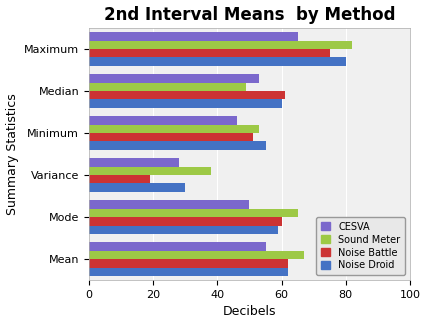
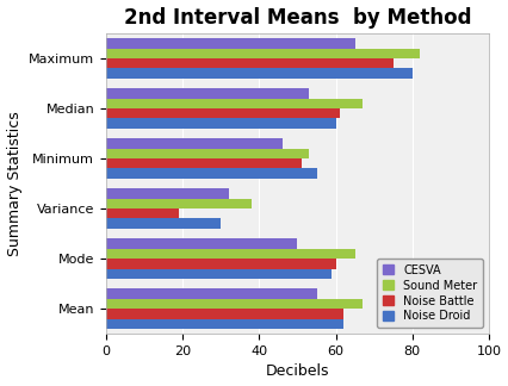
Sound Meter/Median: 49 -> 67
CESVA/Variance: 28 -> 32
